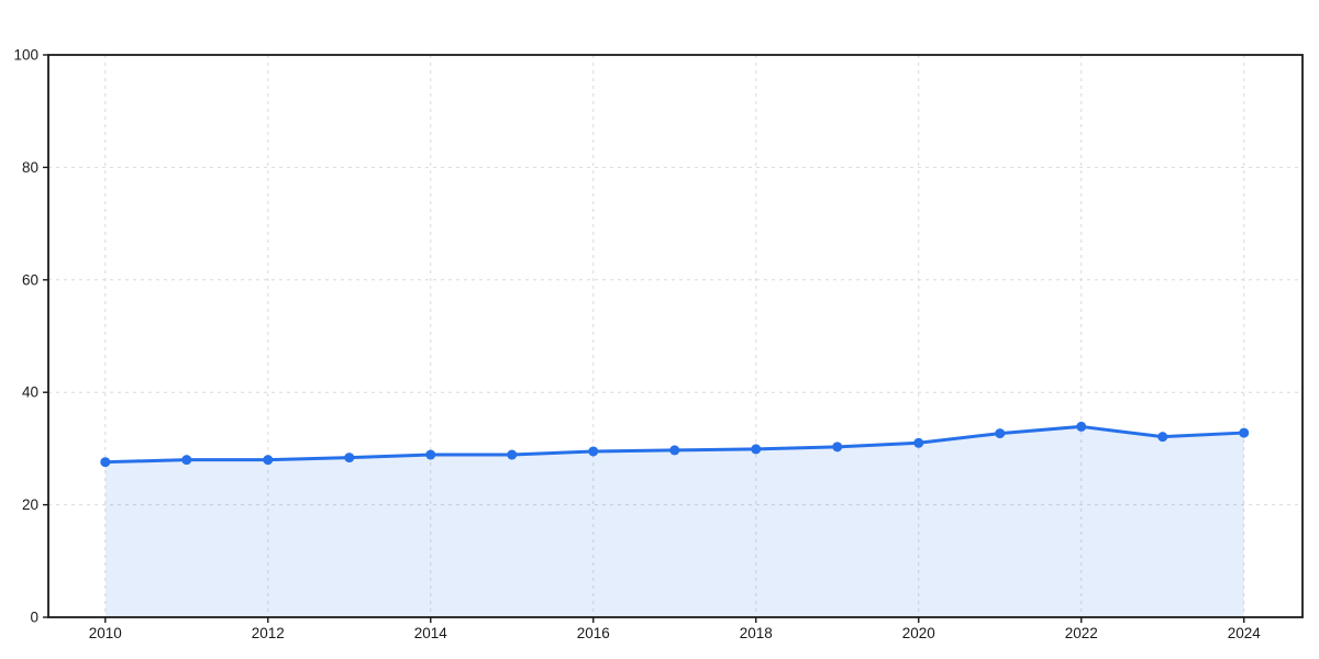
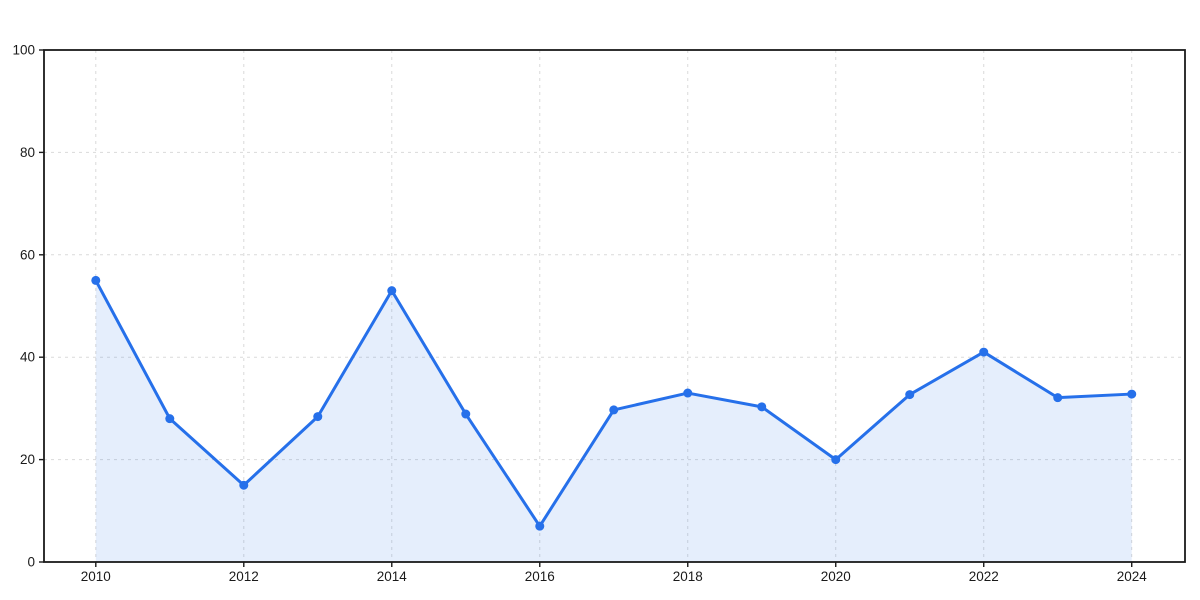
2010: 28 -> 55
2012: 28 -> 15
2014: 29 -> 53
2016: 30 -> 7
2018: 30 -> 33
2020: 31 -> 20
2022: 34 -> 41
